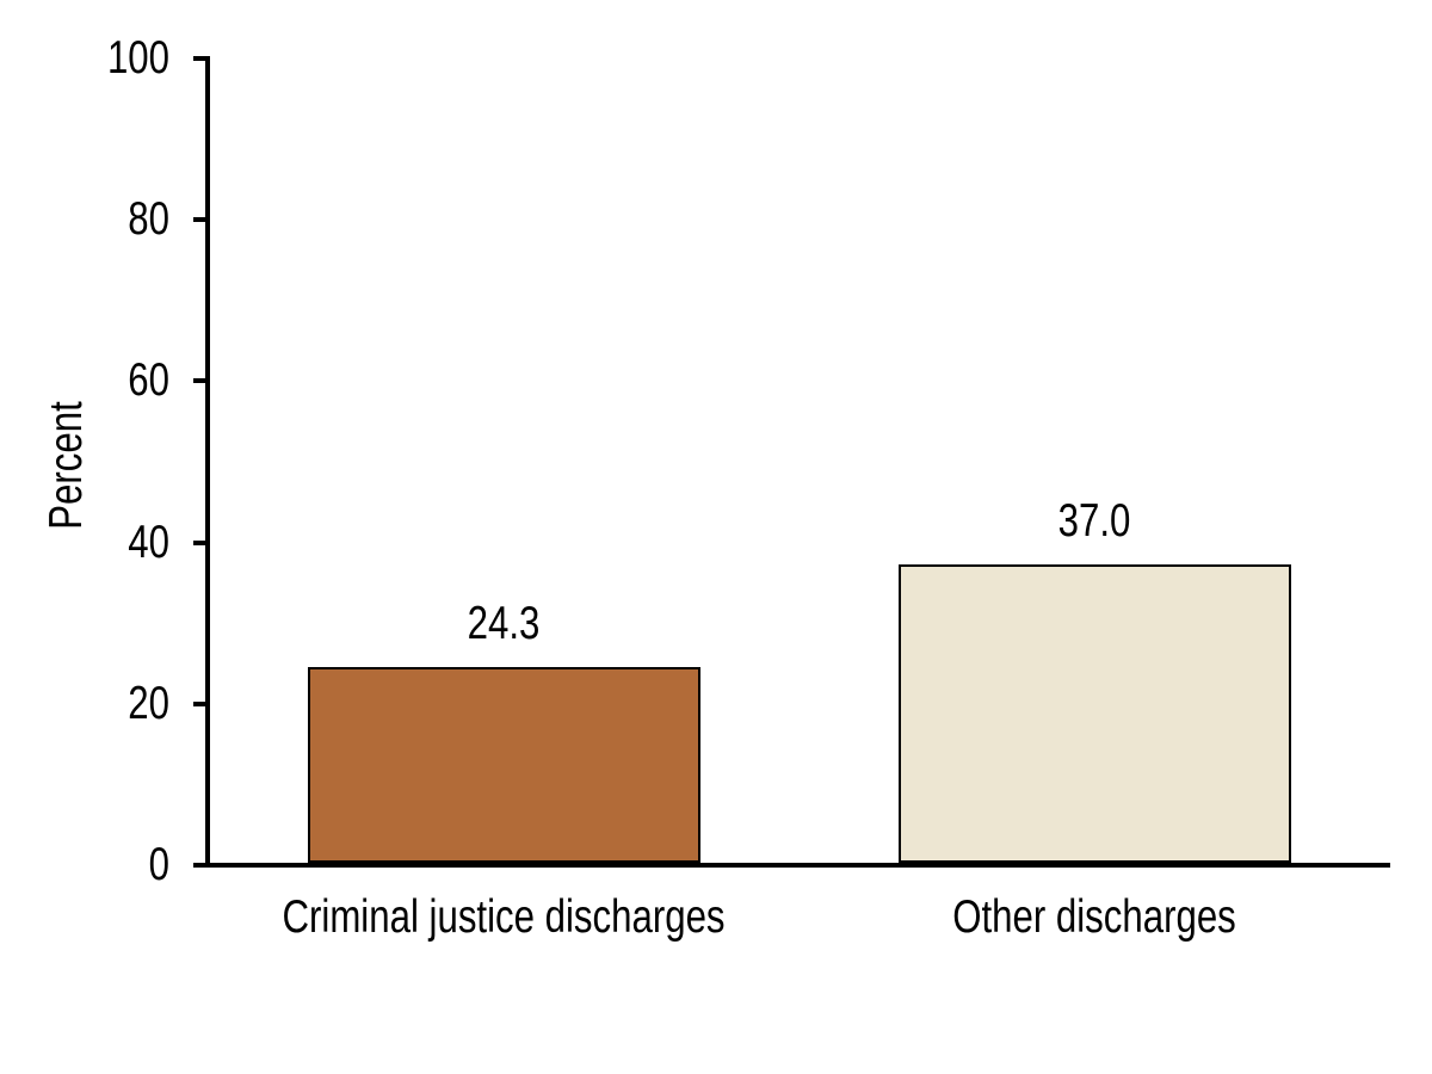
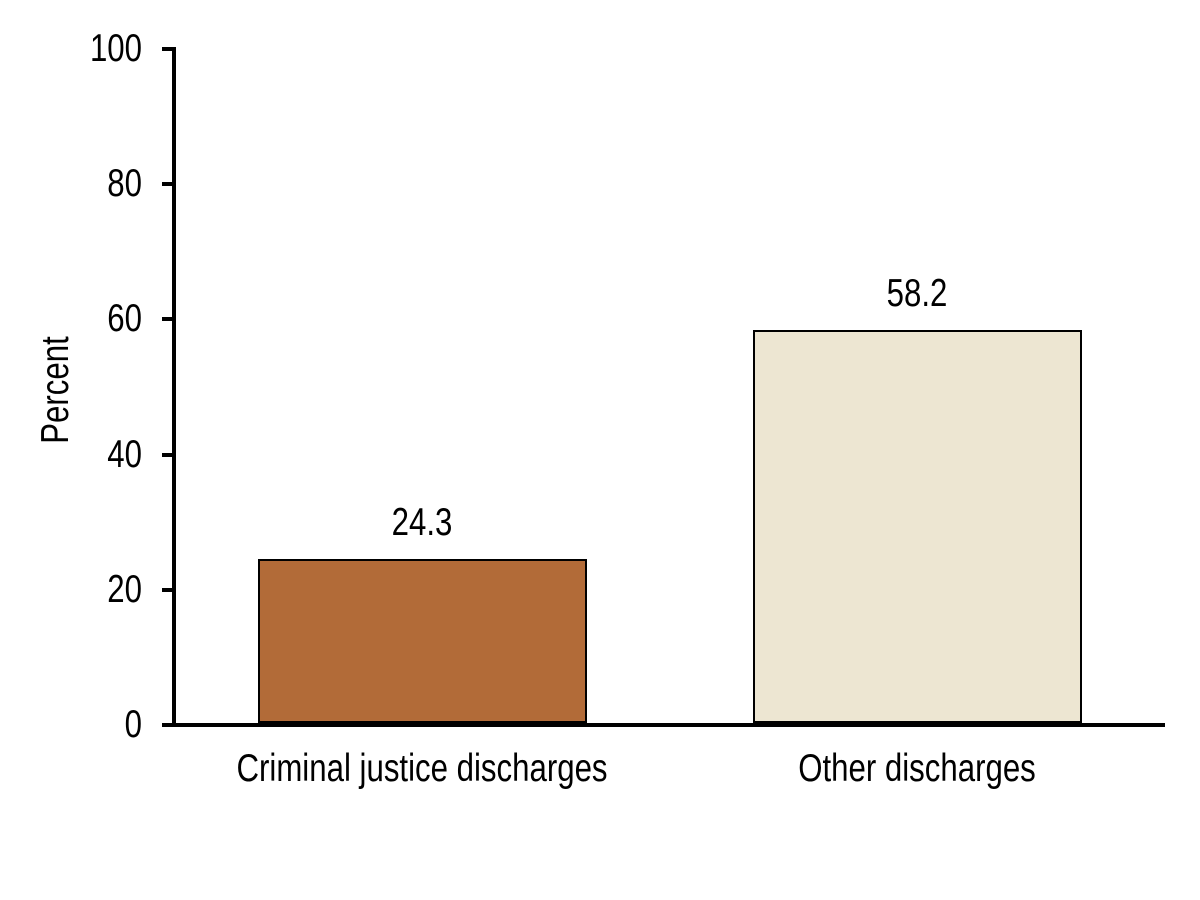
Other discharges: 37.0 -> 58.2
